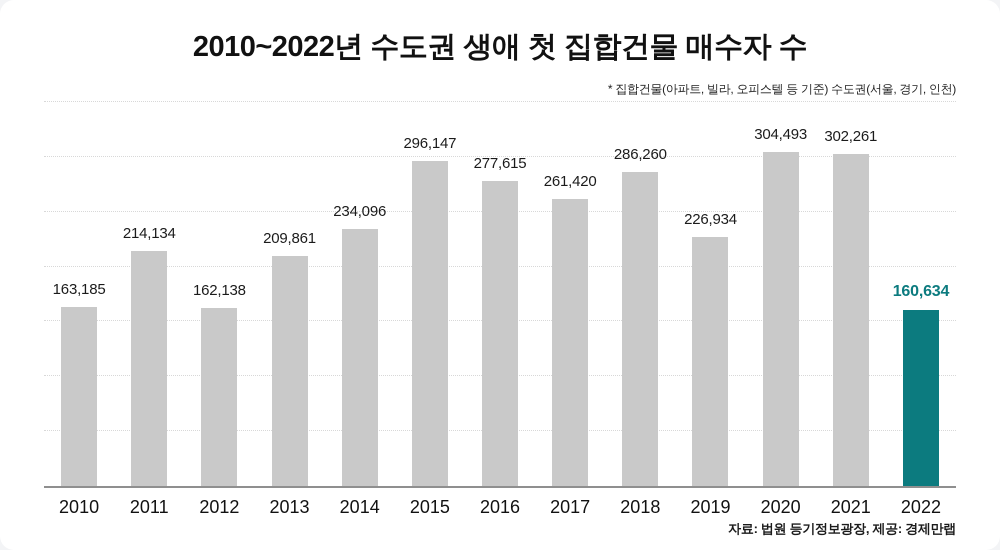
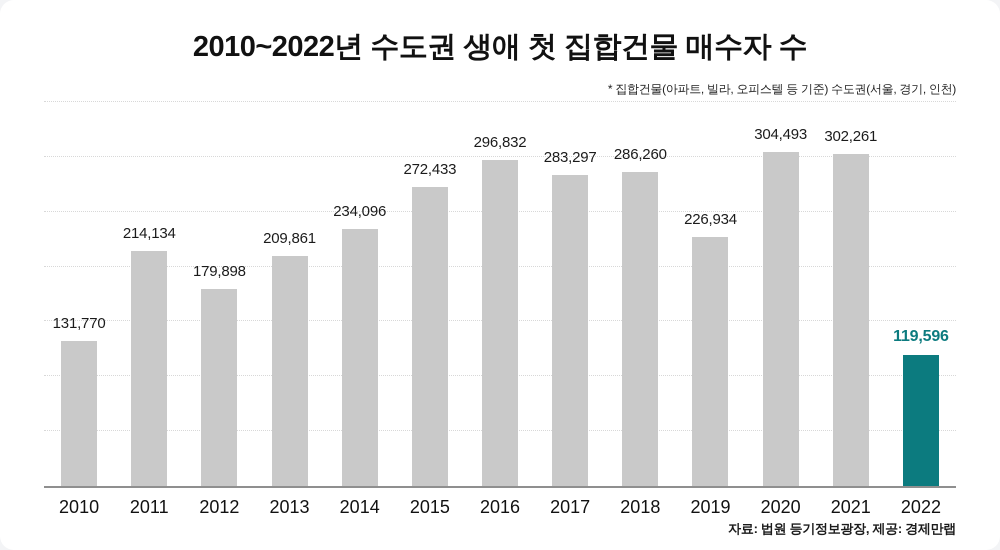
2010: 163,185 -> 131,770
2012: 162,138 -> 179,898
2015: 296,147 -> 272,433
2016: 277,615 -> 296,832
2017: 261,420 -> 283,297
2022: 160,634 -> 119,596
